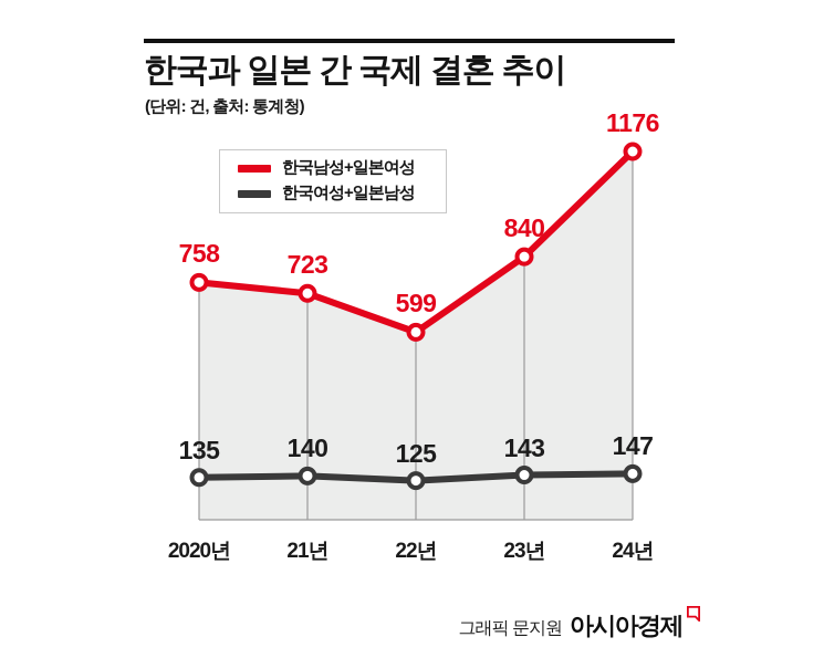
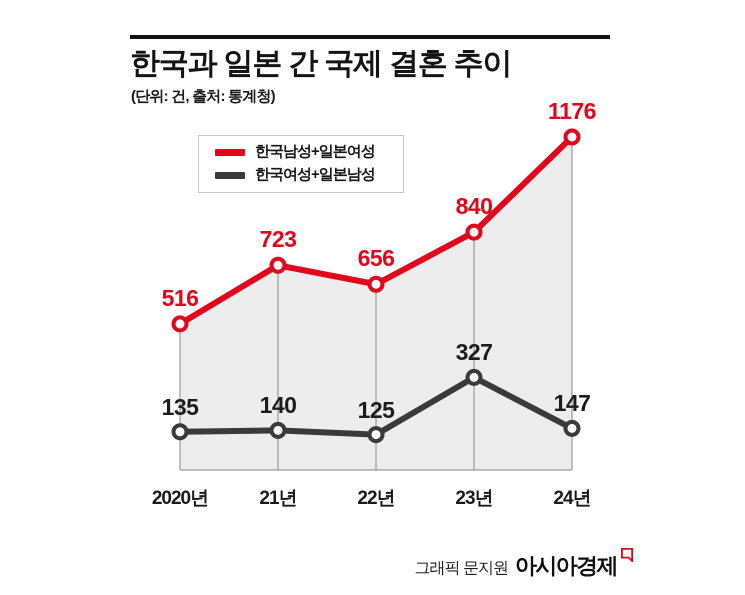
한국남성+일본여성/2020년: 758 -> 516
한국남성+일본여성/22년: 599 -> 656
한국여성+일본남성/23년: 143 -> 327
